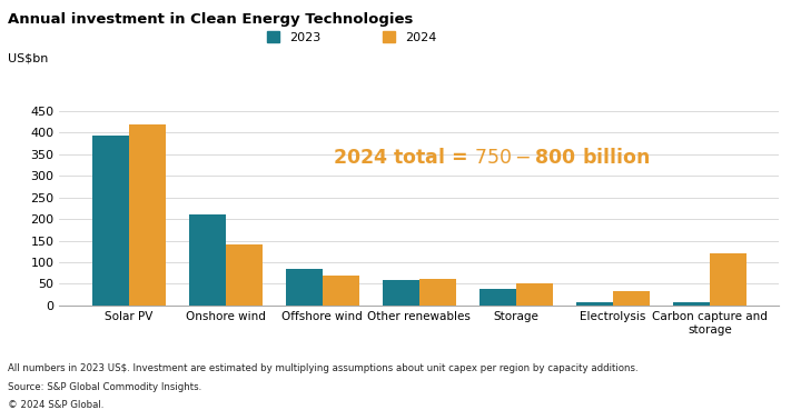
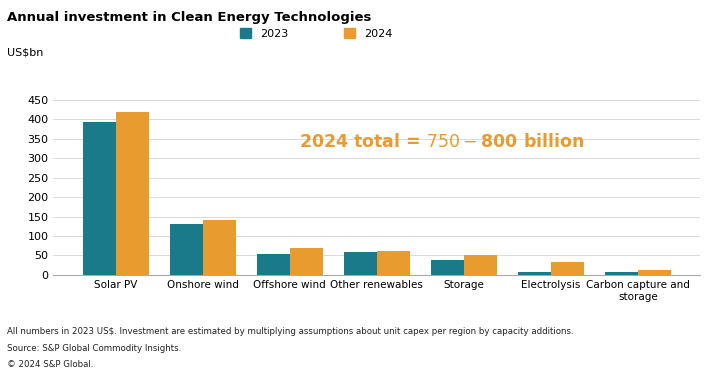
2023/Onshore wind: 210 -> 132
2023/Offshore wind: 85 -> 55
2024/Carbon capture and storage: 120 -> 13
